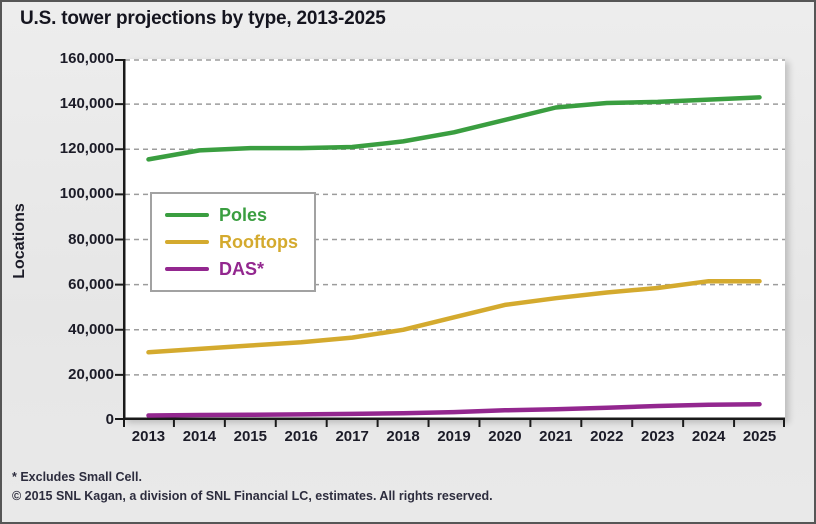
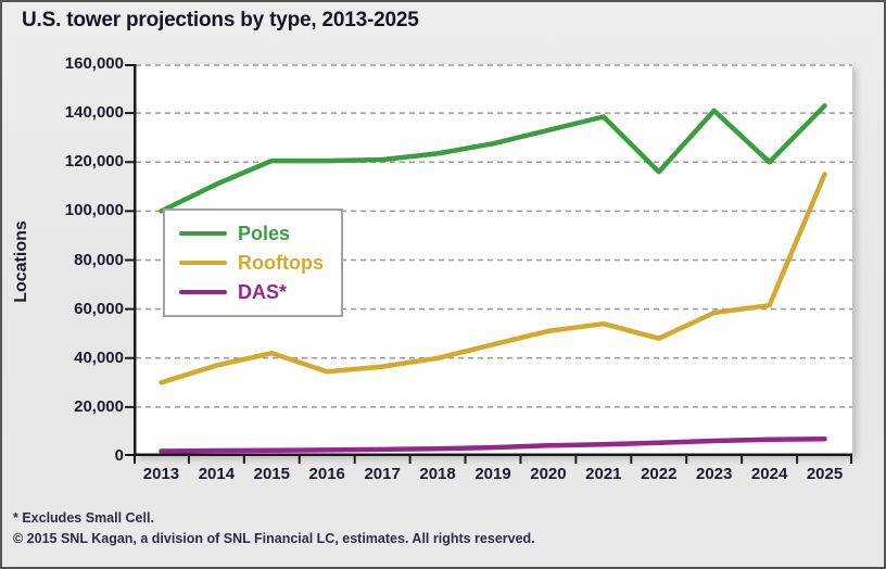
Poles/2013: 116000 -> 100000
Poles/2014: 120000 -> 111000
Rooftops/2014: 32000 -> 37000
Rooftops/2015: 33000 -> 42000
Poles/2022: 140000 -> 116000
Rooftops/2022: 56000 -> 48000
Poles/2024: 142000 -> 120000
Rooftops/2025: 62000 -> 115000
